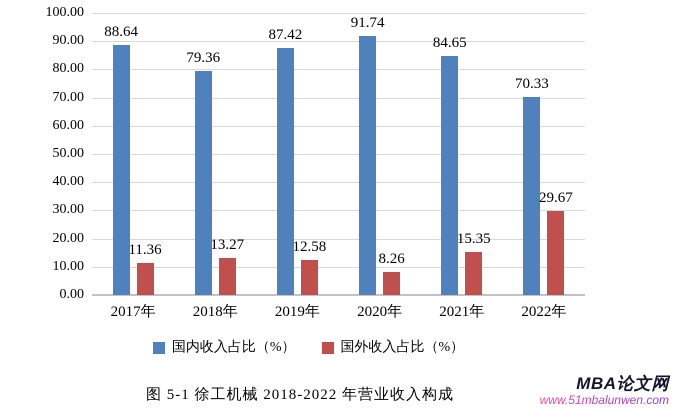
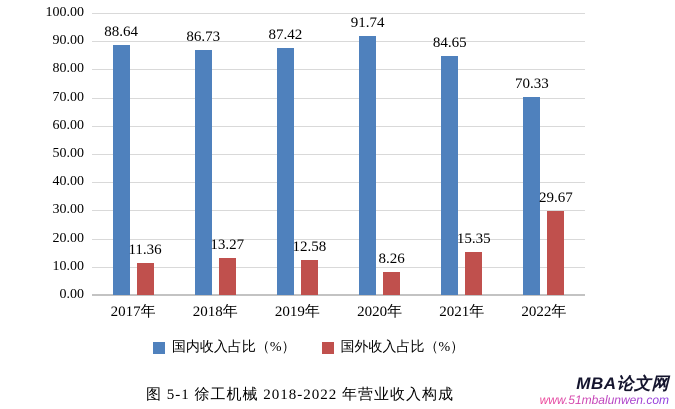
国内收入占比（%）/2018年: 79.36 -> 86.73
